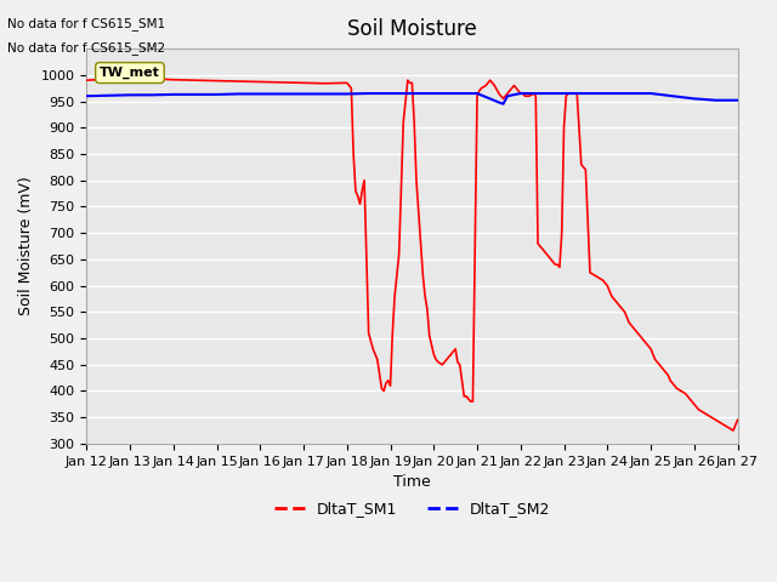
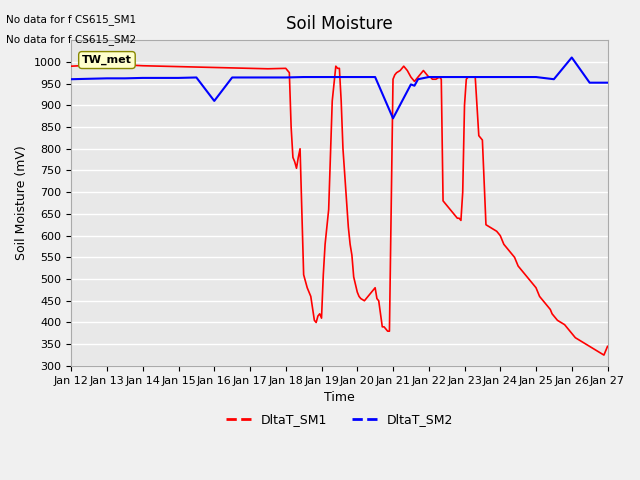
DltaT_SM2/Jan 16: 964 -> 910
DltaT_SM2/Jan 21: 965 -> 870
DltaT_SM2/Jan 26: 955 -> 1010
